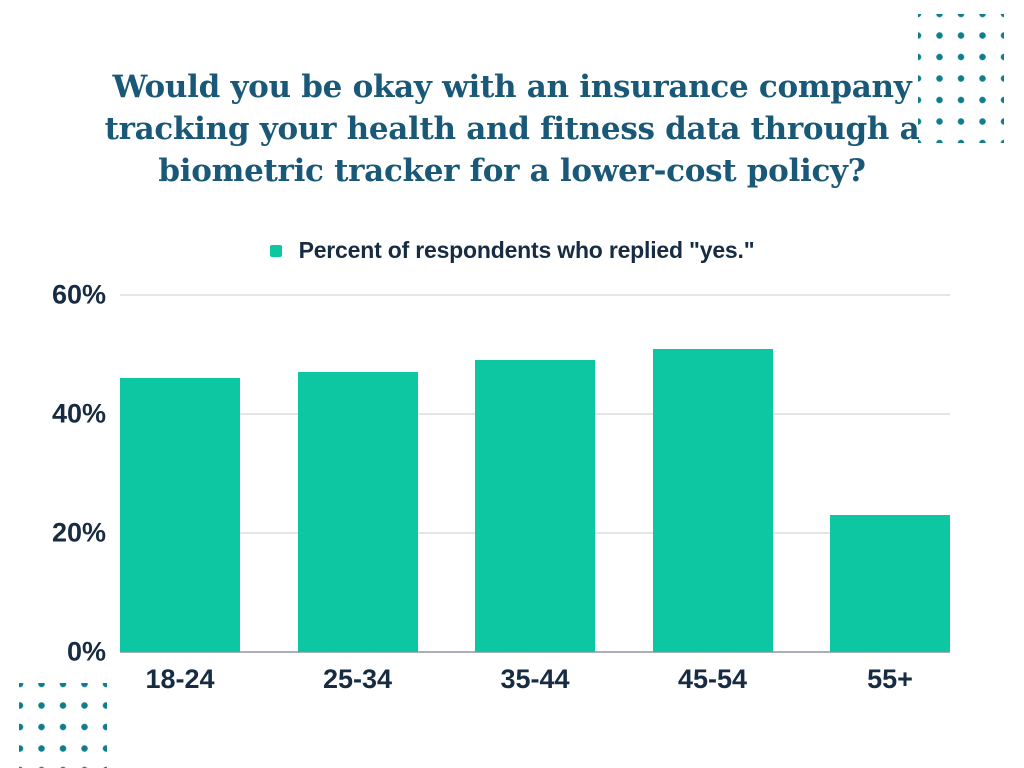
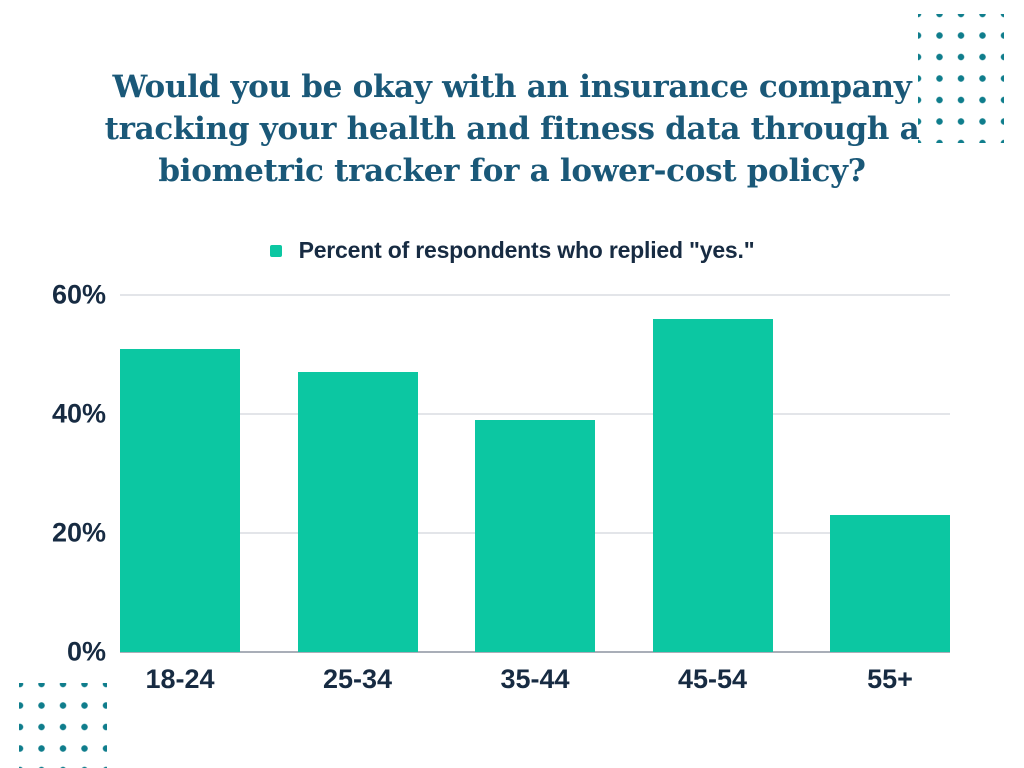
18-24: 46% -> 51%
35-44: 49% -> 39%
45-54: 51% -> 56%
